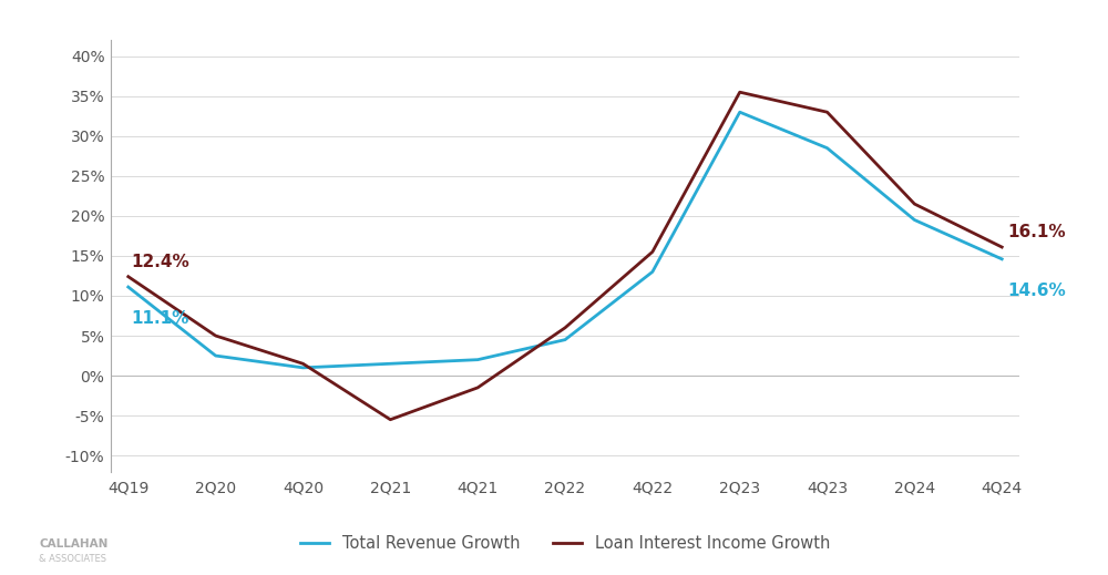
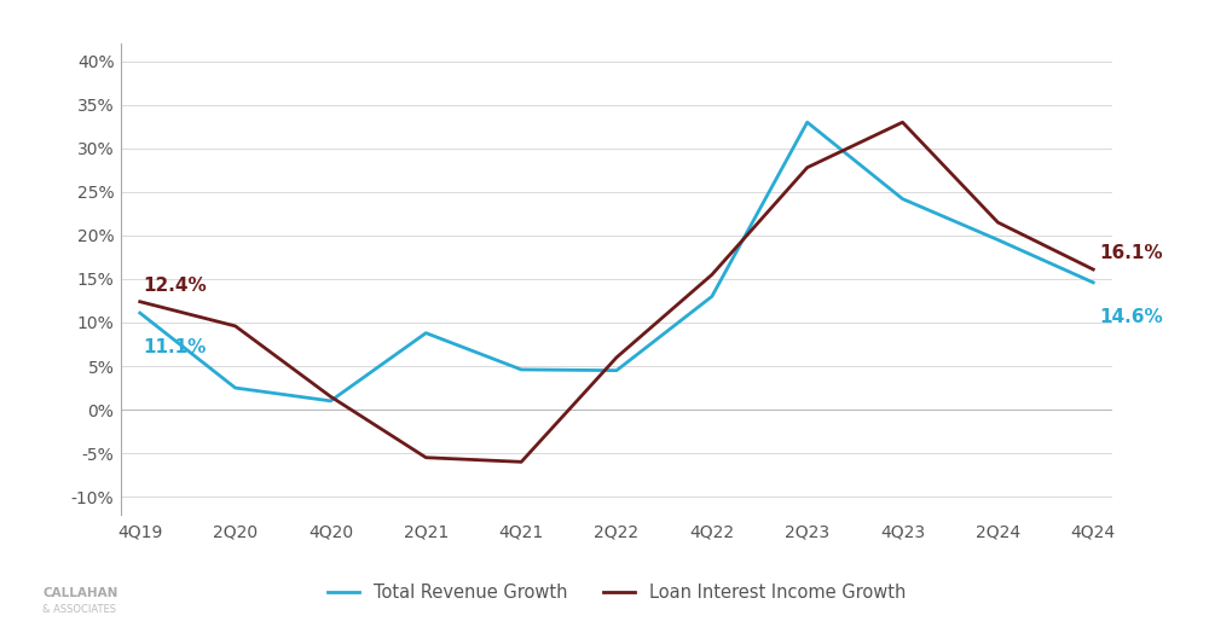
Loan Interest Income Growth/2Q20: 5.0% -> 9.6%
Total Revenue Growth/2Q21: 1.5% -> 8.8%
Total Revenue Growth/4Q21: 2.0% -> 4.6%
Loan Interest Income Growth/4Q21: -1.5% -> -6.0%
Loan Interest Income Growth/2Q23: 35.5% -> 27.8%
Total Revenue Growth/4Q23: 28.5% -> 24.2%
